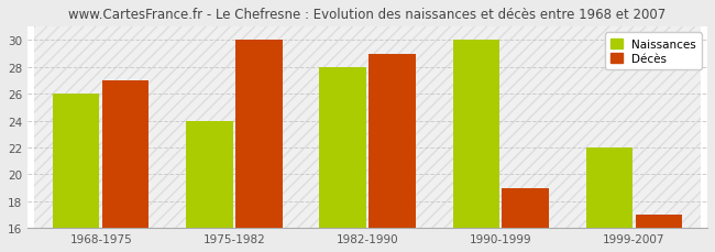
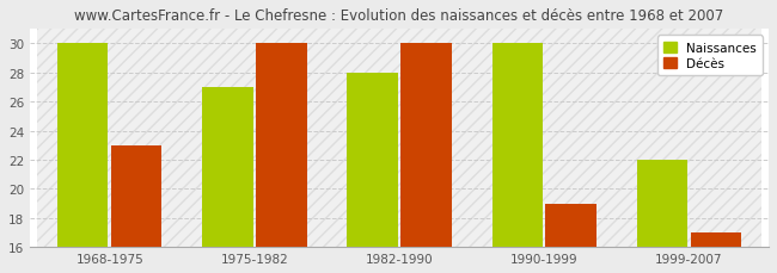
Naissances/1968-1975: 26 -> 30
Décès/1968-1975: 27 -> 23
Naissances/1975-1982: 24 -> 27
Décès/1982-1990: 29 -> 30
